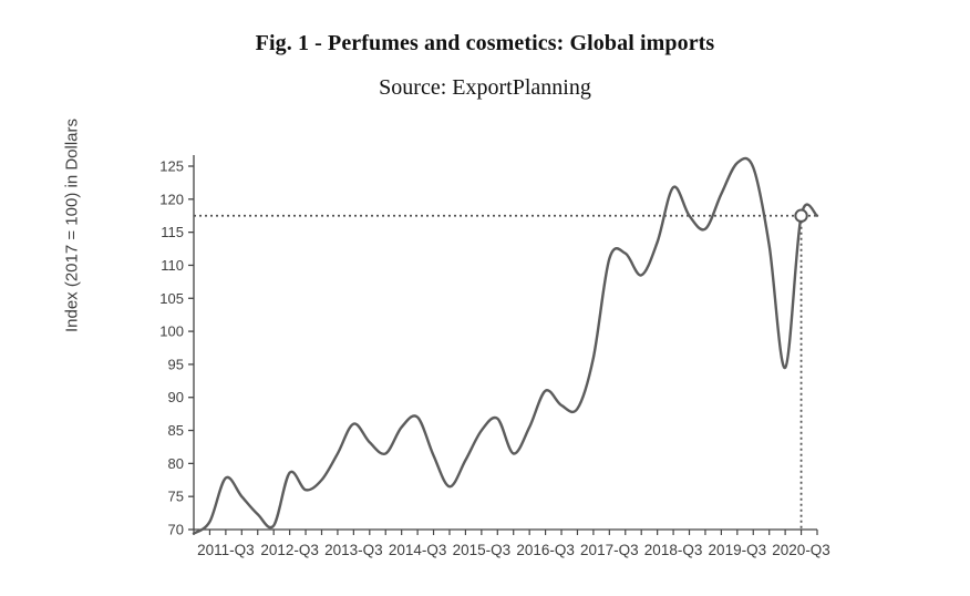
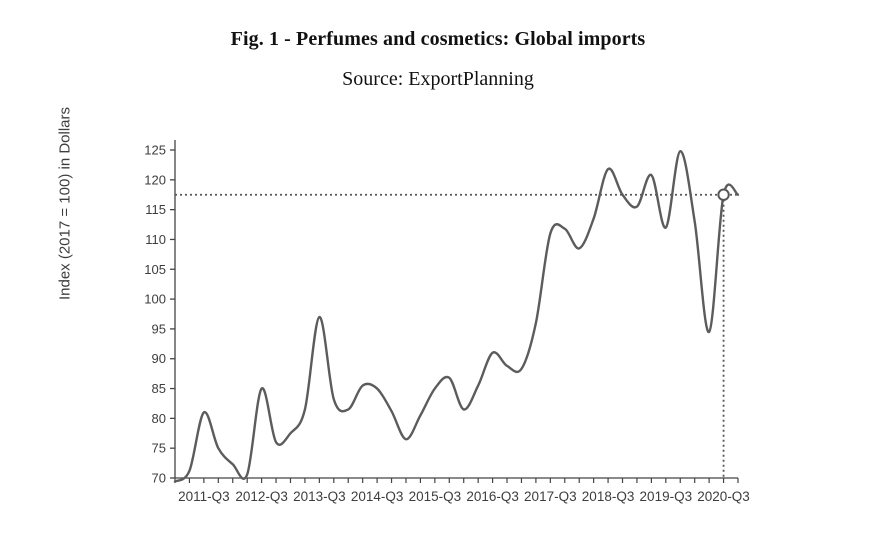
2011-Q3: 78 -> 81
2012-Q3: 79 -> 85
2013-Q3: 86 -> 97
2014-Q3: 87 -> 85
2019-Q3: 126 -> 112
